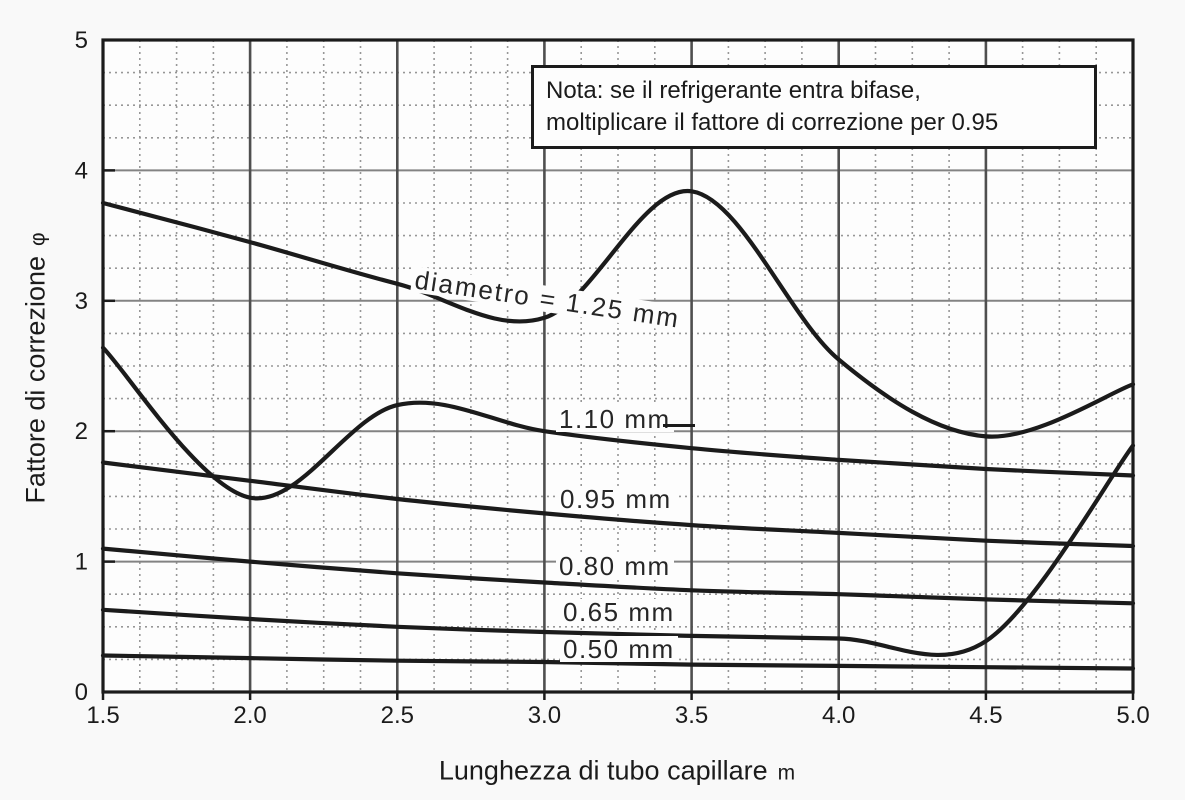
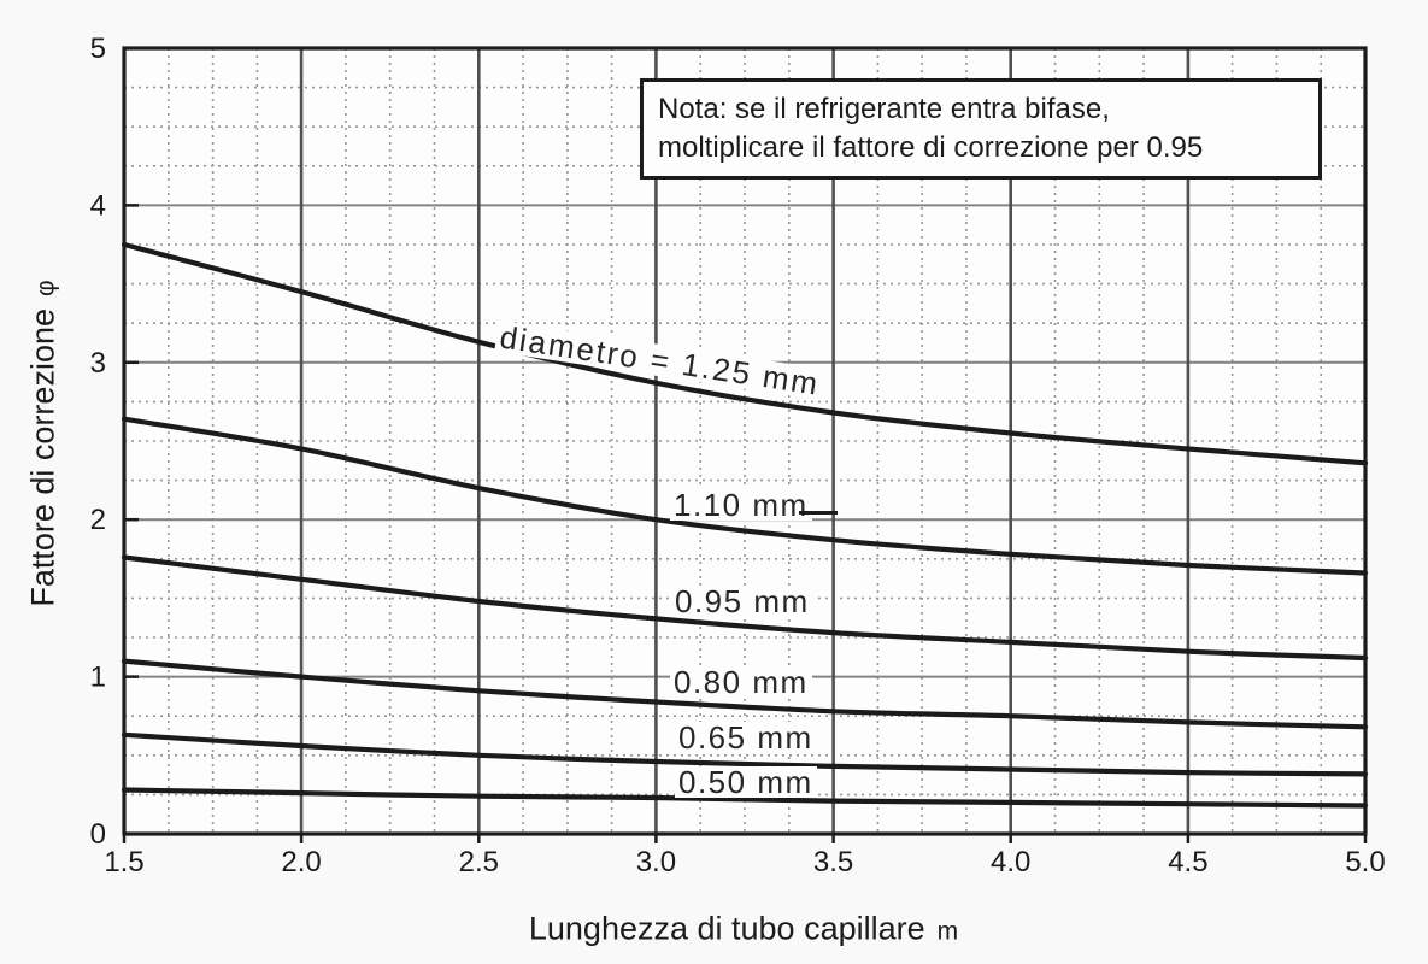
1.10 mm/2.0: 1.49 -> 2.45
diametro = 1.25 mm/3.5: 3.84 -> 2.68
diametro = 1.25 mm/4.5: 1.96 -> 2.45
0.65 mm/5.0: 1.89 -> 0.38
